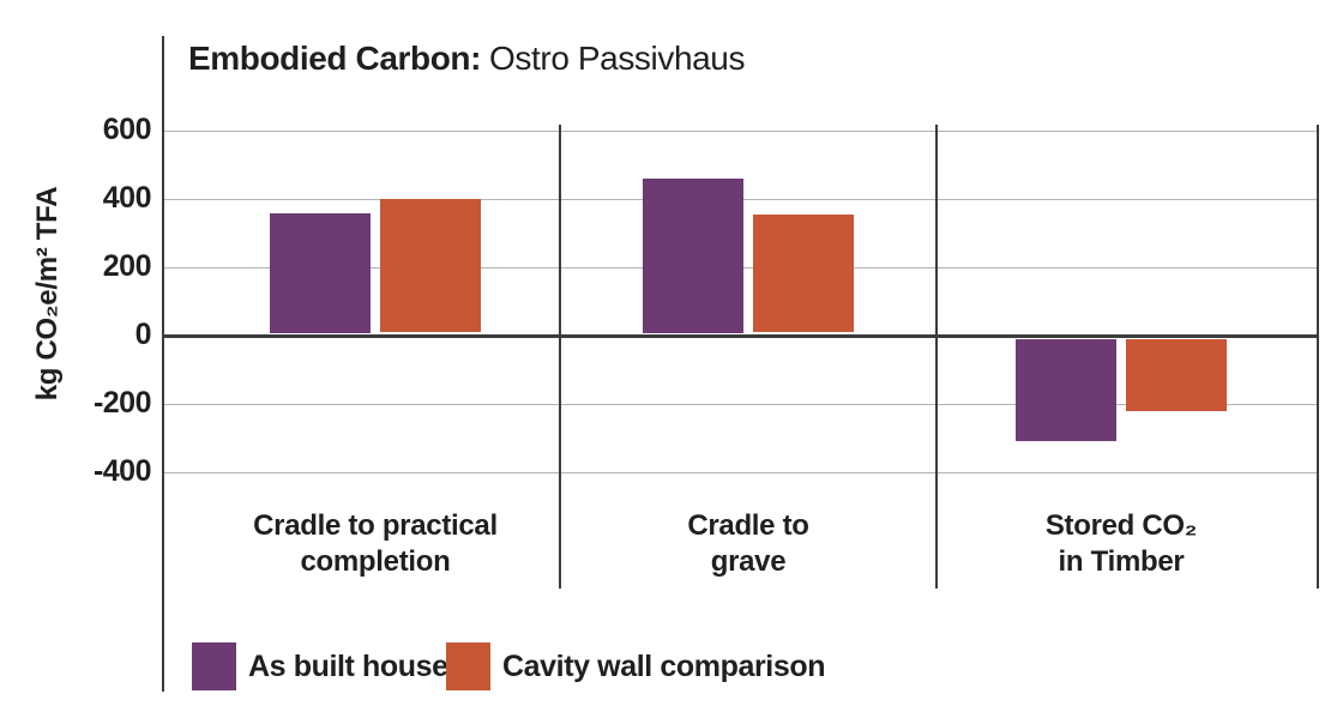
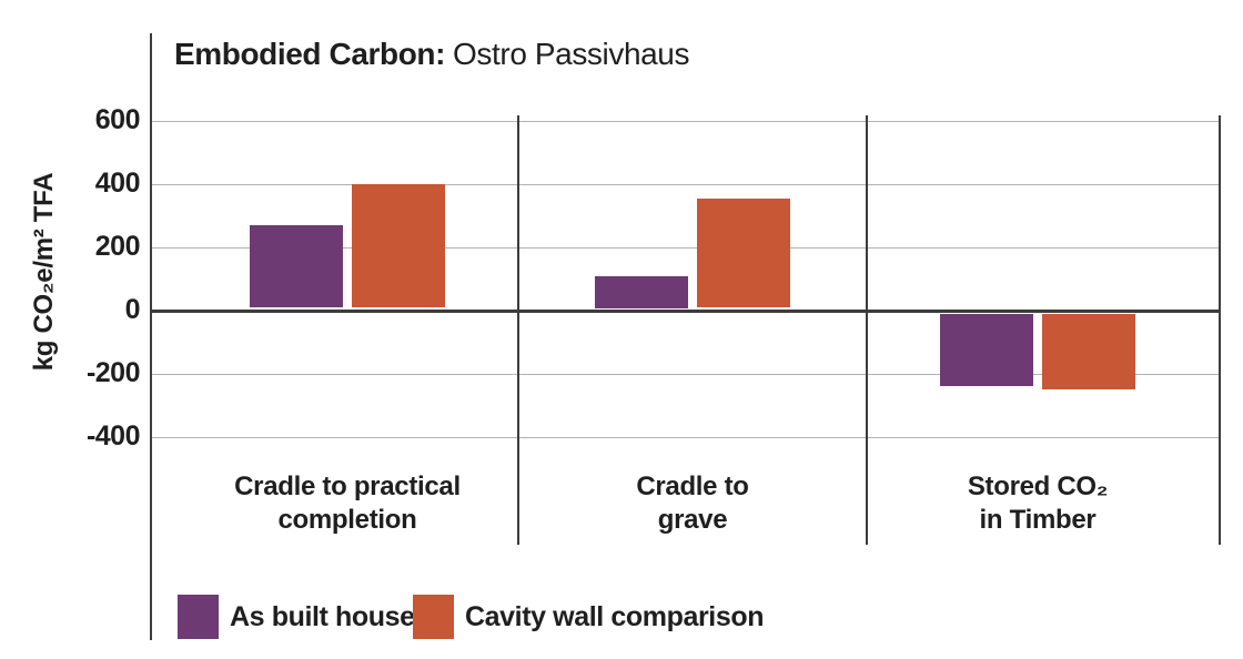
As built house/Cradle to practical completion: 350 -> 260
As built house/Cradle to grave: 450 -> 100
As built house/Stored CO₂ in Timber: -310 -> -240
Cavity wall comparison/Stored CO₂ in Timber: -220 -> -250
